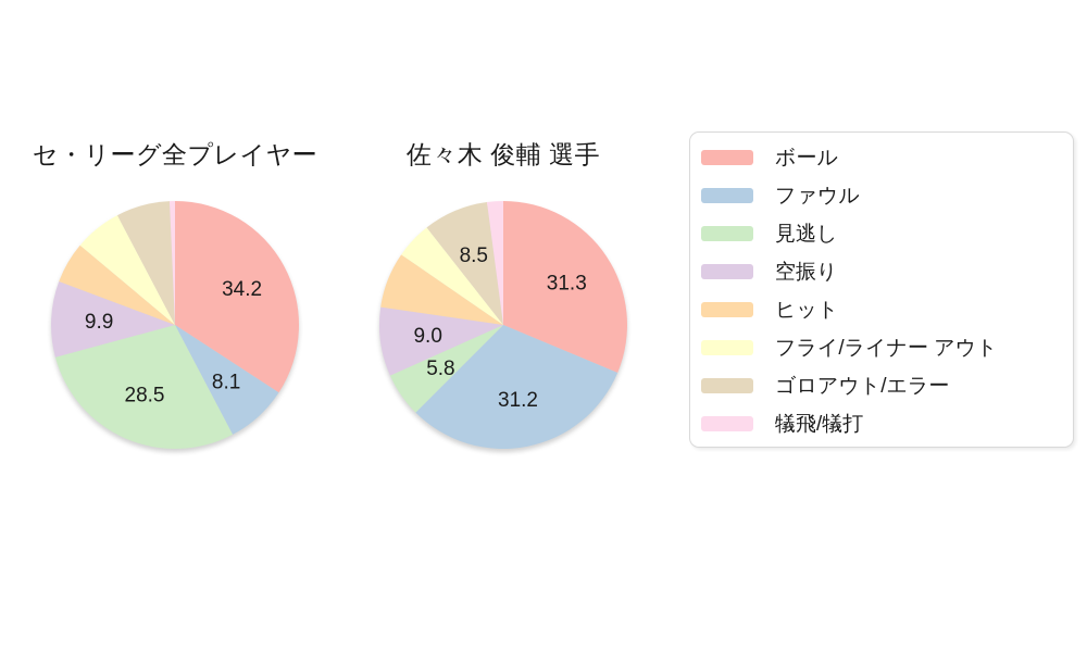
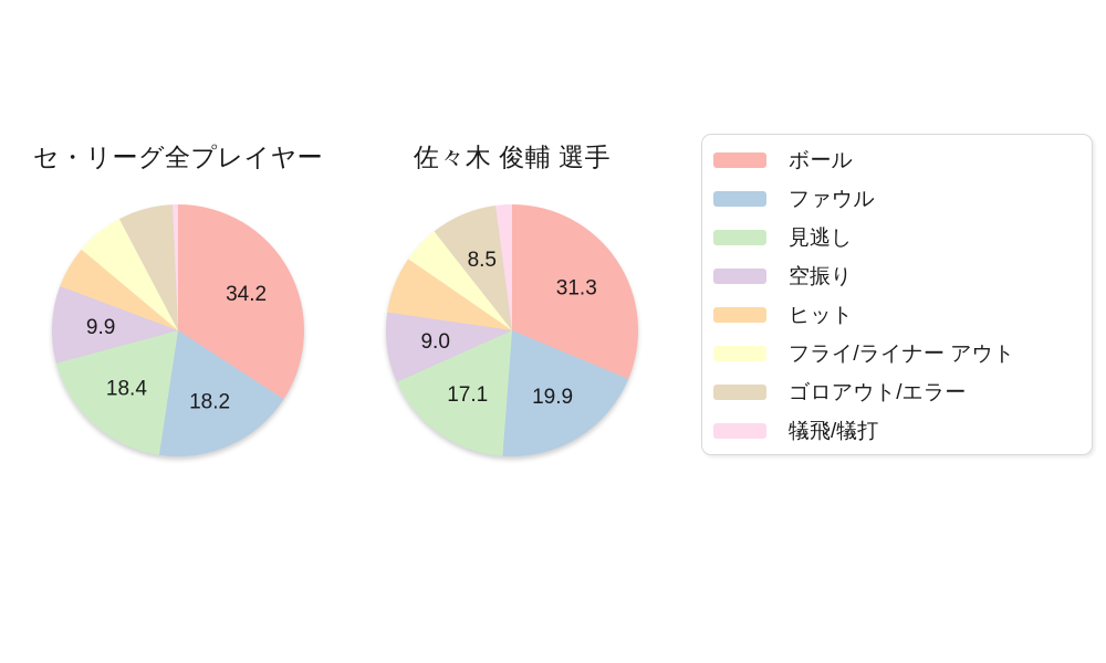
セ・リーグ全プレイヤー/ファウル: 8.1 -> 18.2
セ・リーグ全プレイヤー/見逃し: 28.5 -> 18.4
佐々木 俊輔 選手/ファウル: 31.2 -> 19.9
佐々木 俊輔 選手/見逃し: 5.8 -> 17.1
